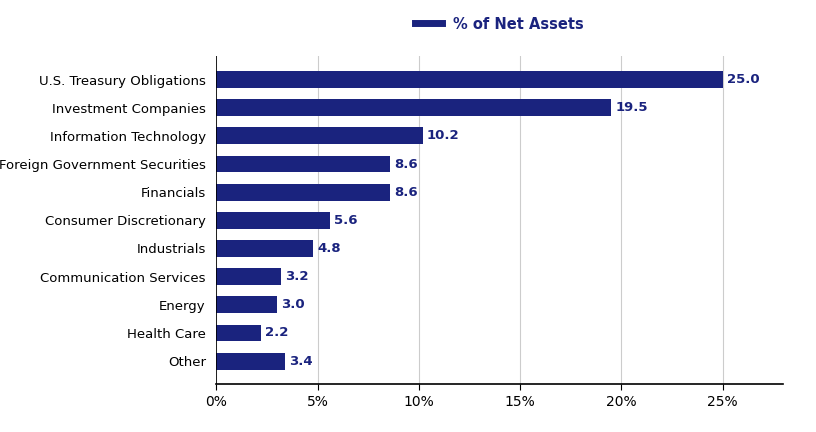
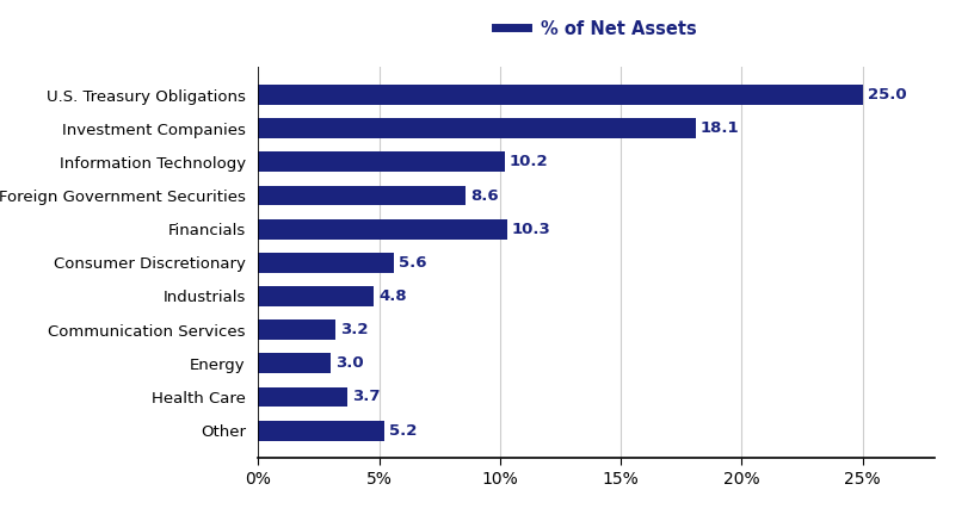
Investment Companies: 19.5 -> 18.1
Financials: 8.6 -> 10.3
Health Care: 2.2 -> 3.7
Other: 3.4 -> 5.2
